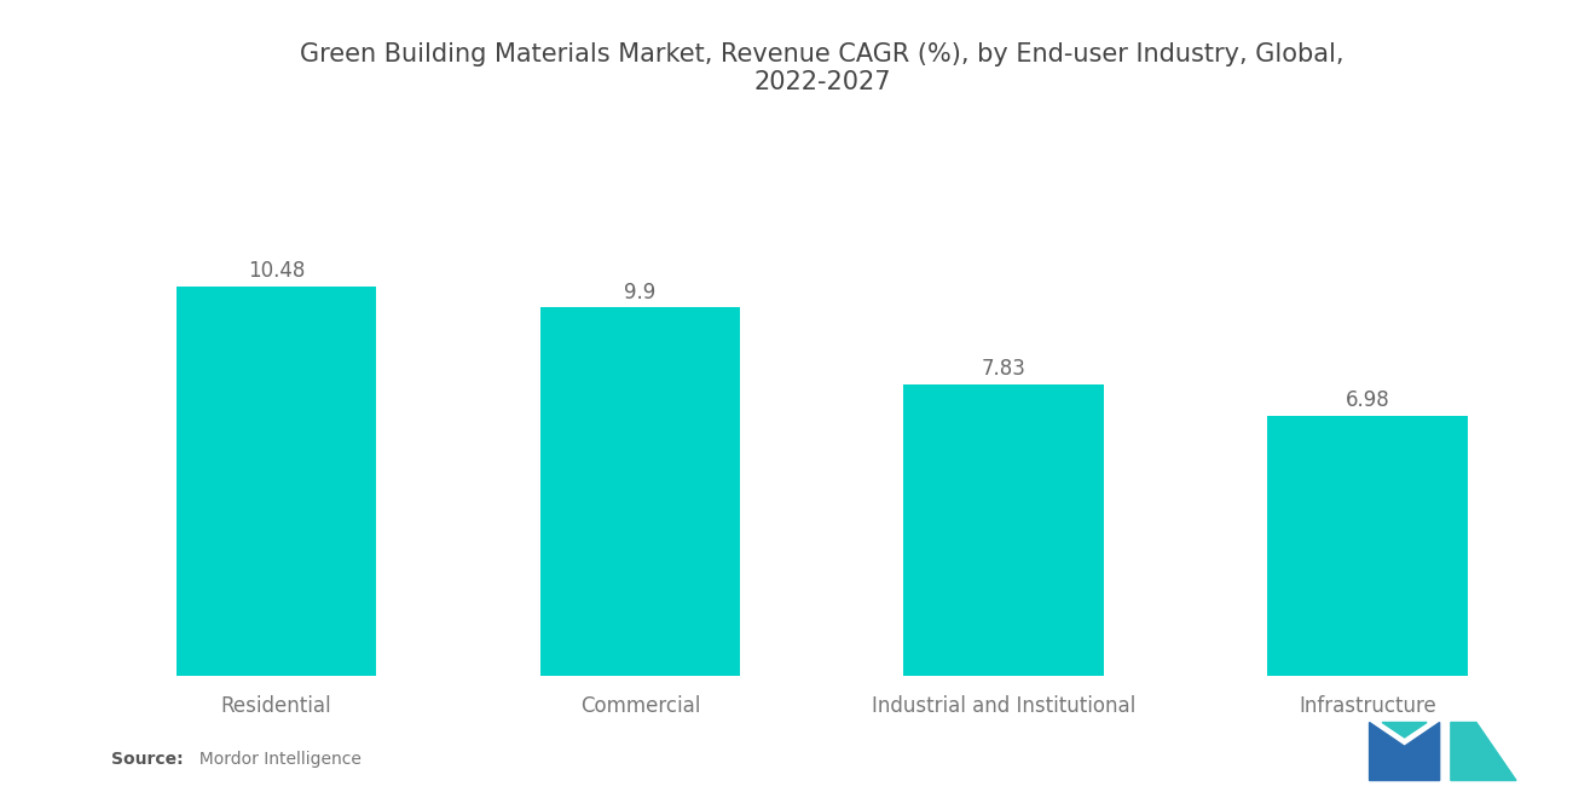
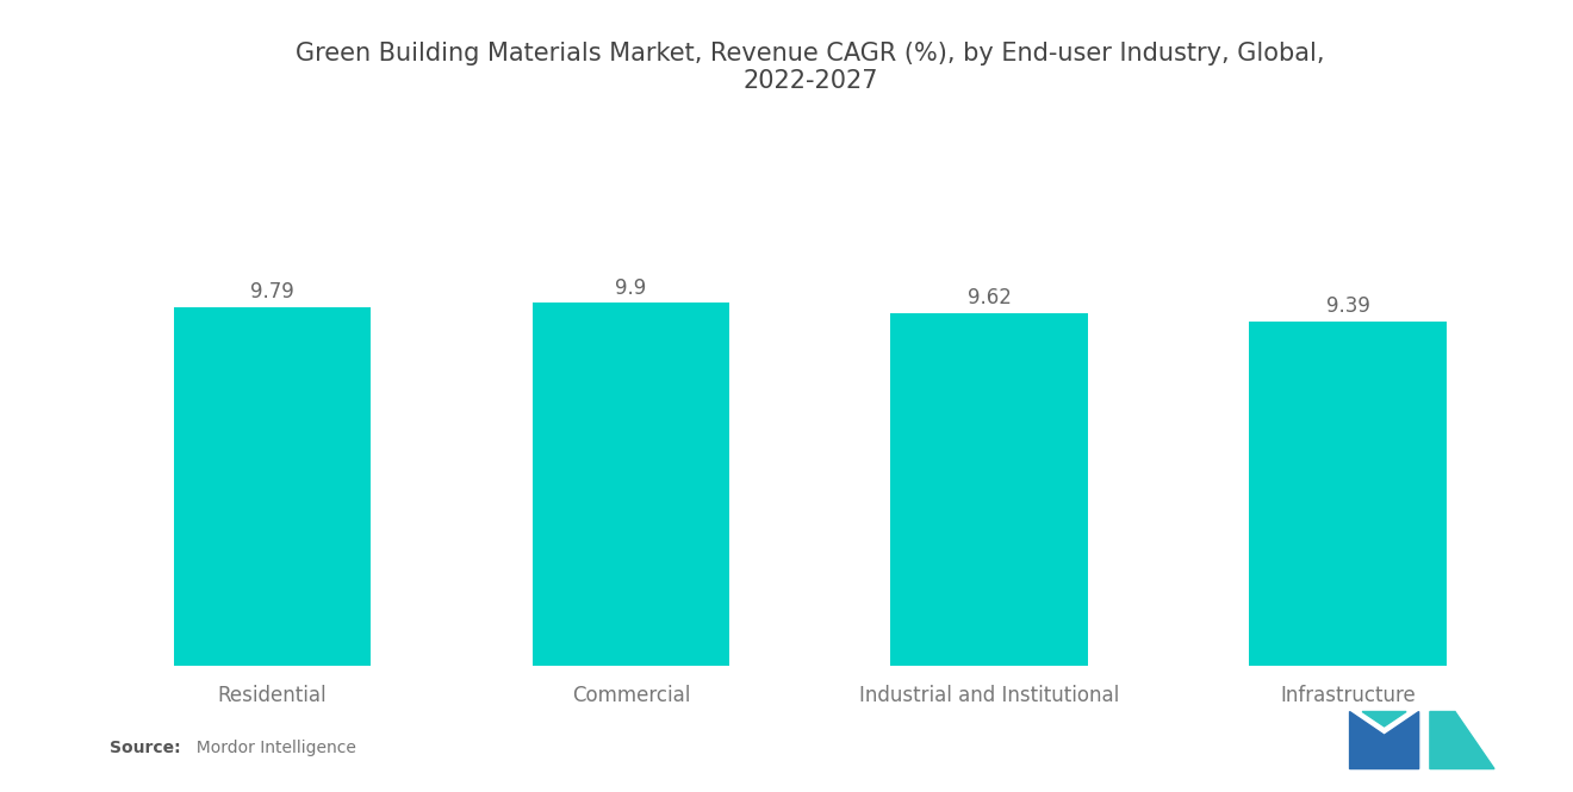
Residential: 10.48 -> 9.79
Industrial and Institutional: 7.83 -> 9.62
Infrastructure: 6.98 -> 9.39
